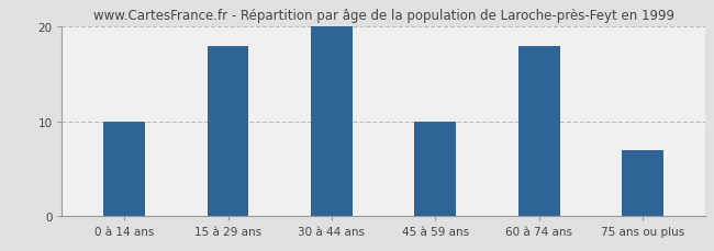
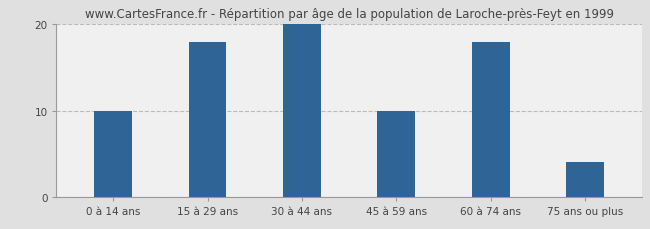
75 ans ou plus: 7 -> 4
